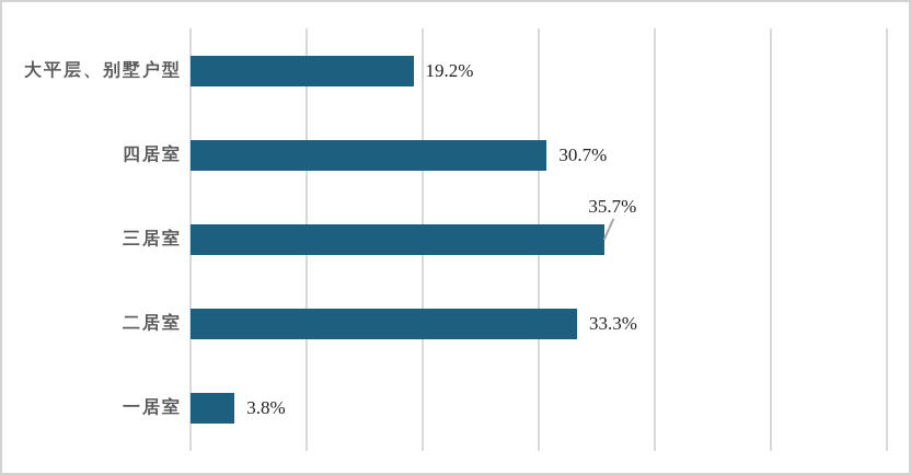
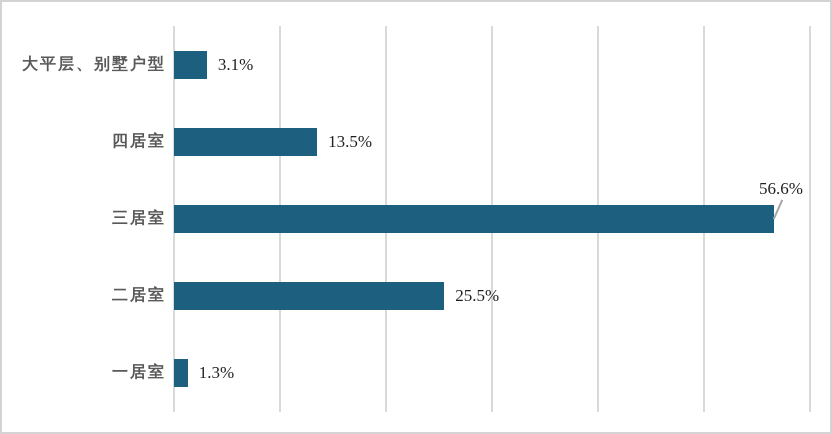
大平层、别墅户型: 19.2% -> 3.1%
四居室: 30.7% -> 13.5%
三居室: 35.7% -> 56.6%
二居室: 33.3% -> 25.5%
一居室: 3.8% -> 1.3%
